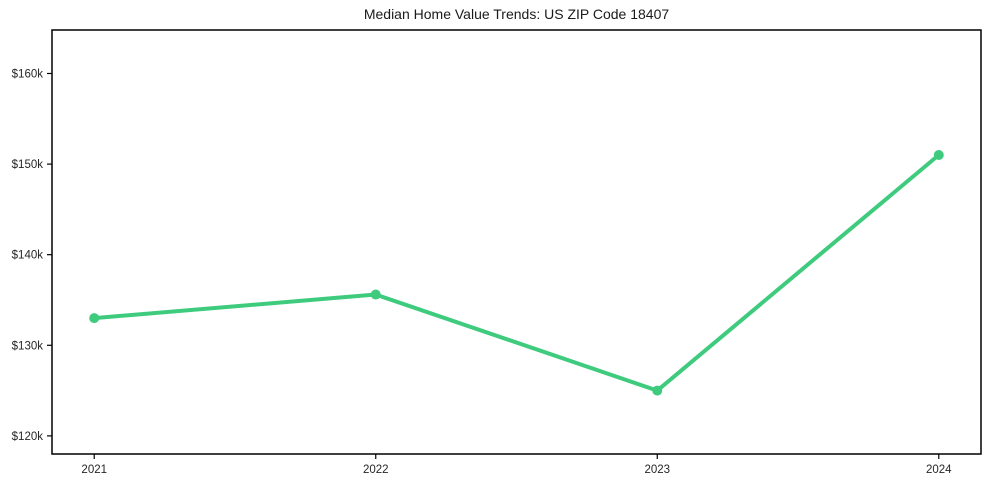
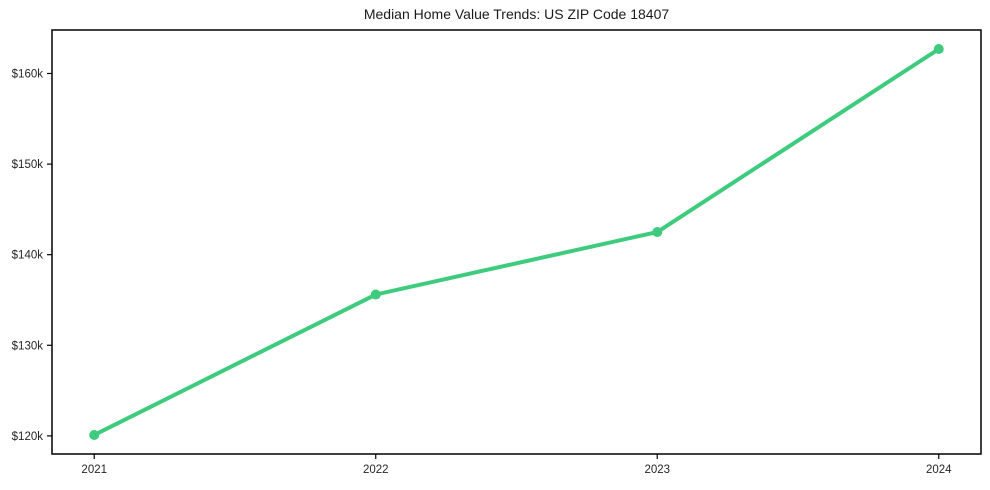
2021: $133k -> $120k
2023: $125k -> $142k
2024: $151k -> $163k
